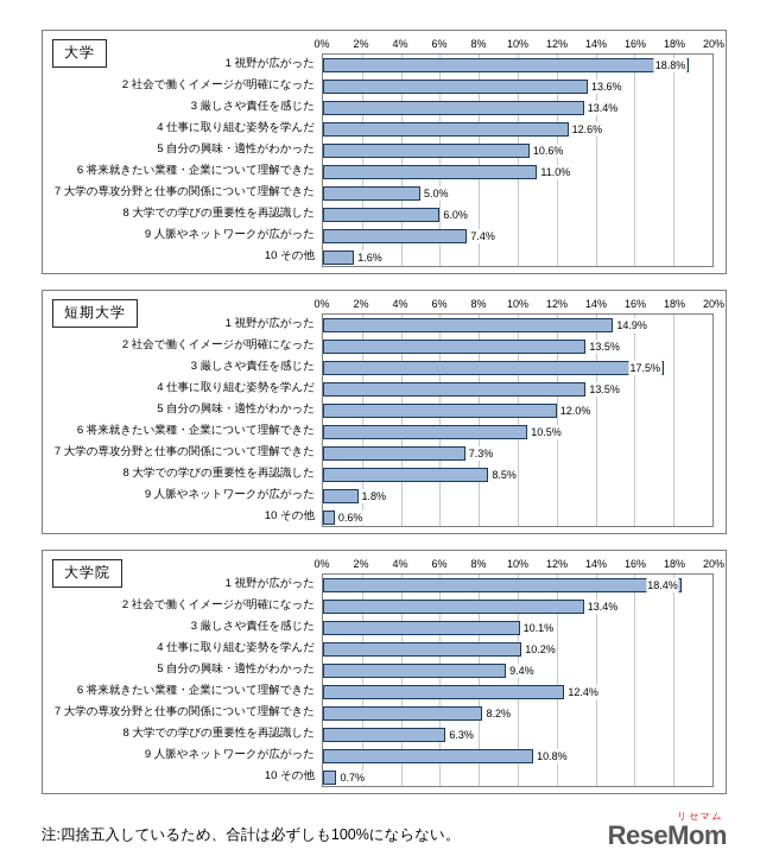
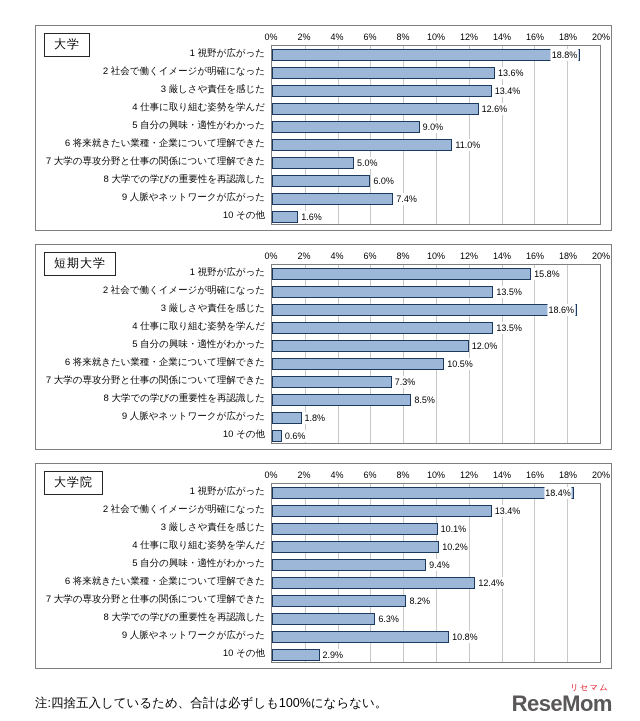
大学/5 自分の興味・適性がわかった: 10.6% -> 9.0%
短期大学/1 視野が広がった: 14.9% -> 15.8%
短期大学/3 厳しさや責任を感じた: 17.5% -> 18.6%
大学院/10 その他: 0.7% -> 2.9%
